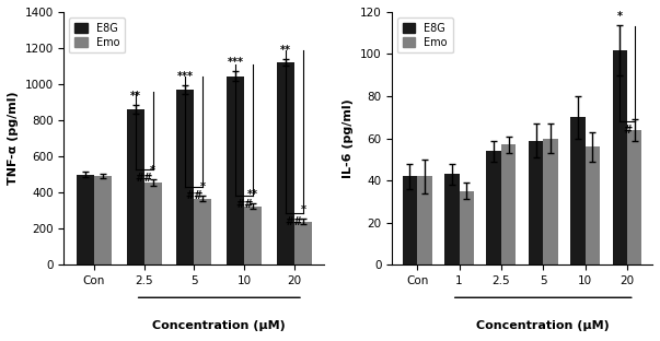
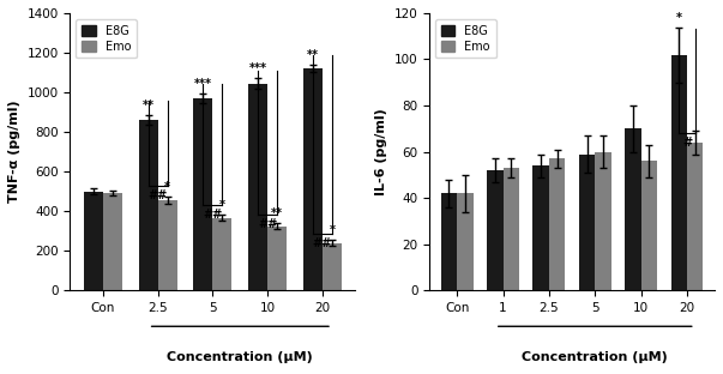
E8G/1: 43 -> 52
Emo/1: 35 -> 53
